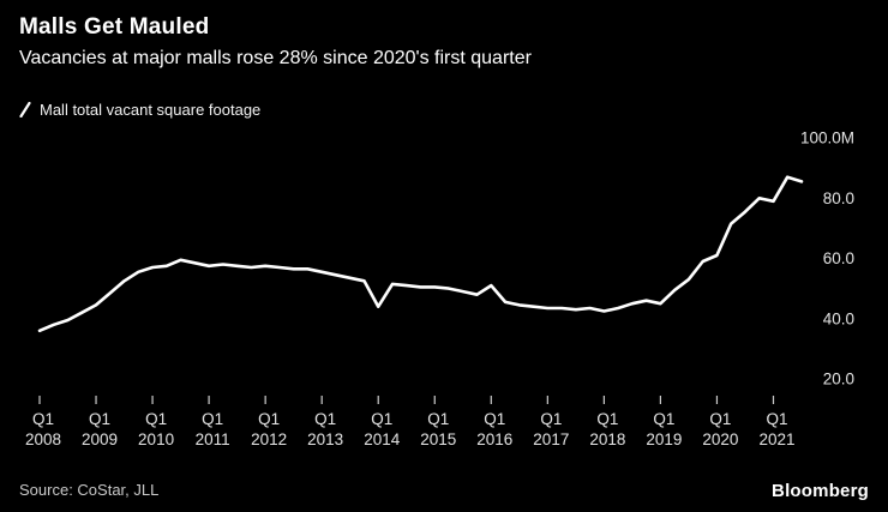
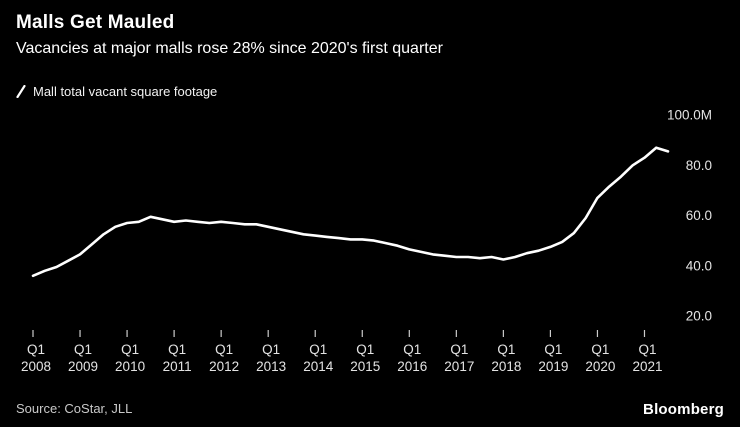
Q1 2014: 44M -> 52M
Q1 2016: 51M -> 46M
Q1 2019: 45M -> 48M
Q1 2020: 61M -> 67M
Q1 2021: 79M -> 83M
